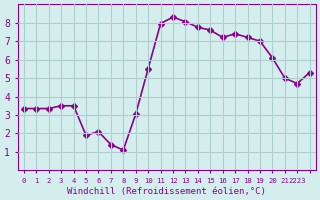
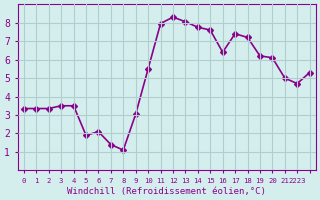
16: 7.2 -> 6.4
19: 7.0 -> 6.2
